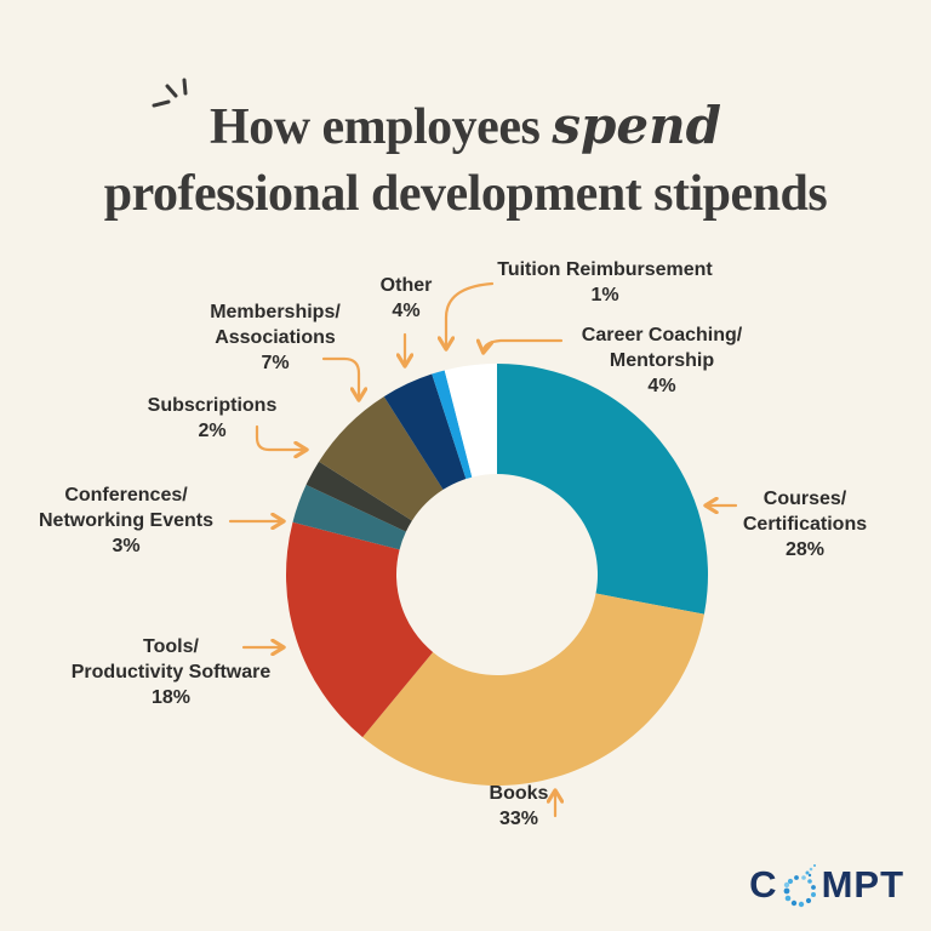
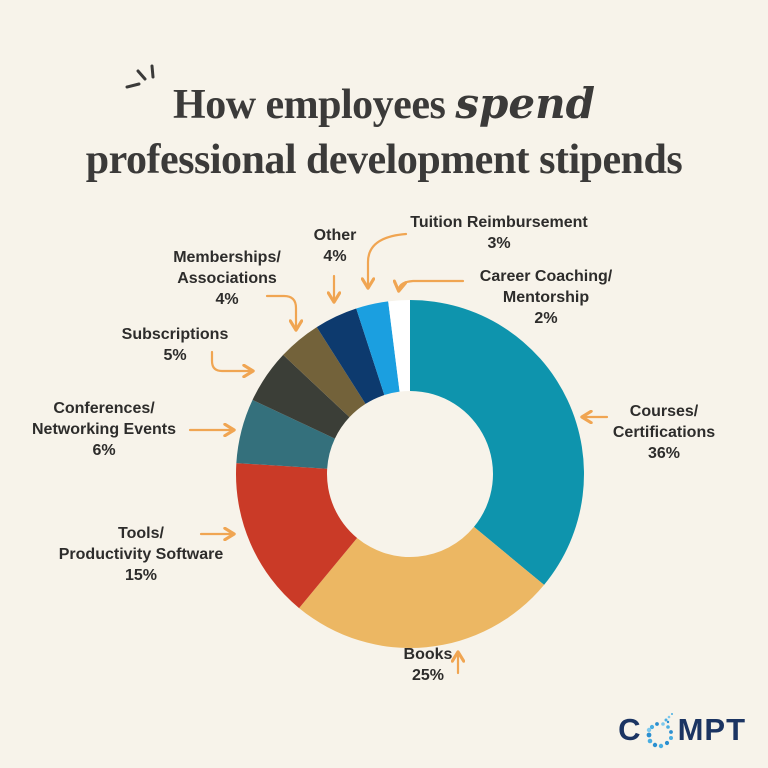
Courses/Certifications: 28% -> 36%
Books: 33% -> 25%
Tools/Productivity Software: 18% -> 15%
Conferences/Networking Events: 3% -> 6%
Subscriptions: 2% -> 5%
Memberships/Associations: 7% -> 4%
Tuition Reimbursement: 1% -> 3%
Career Coaching/Mentorship: 4% -> 2%
